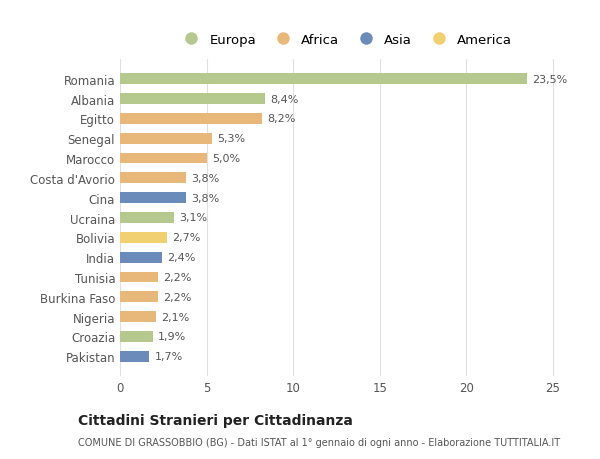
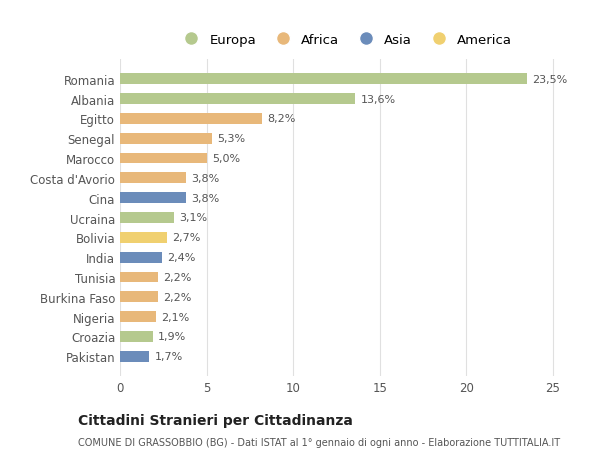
Albania: 8,4% -> 13,6%
